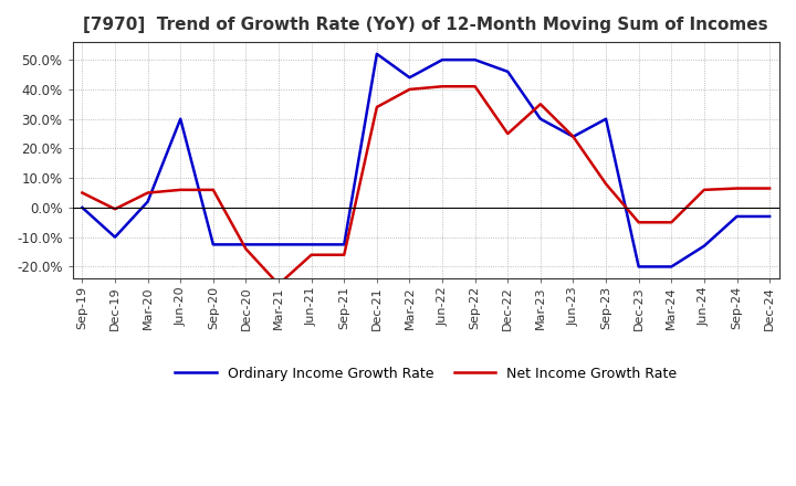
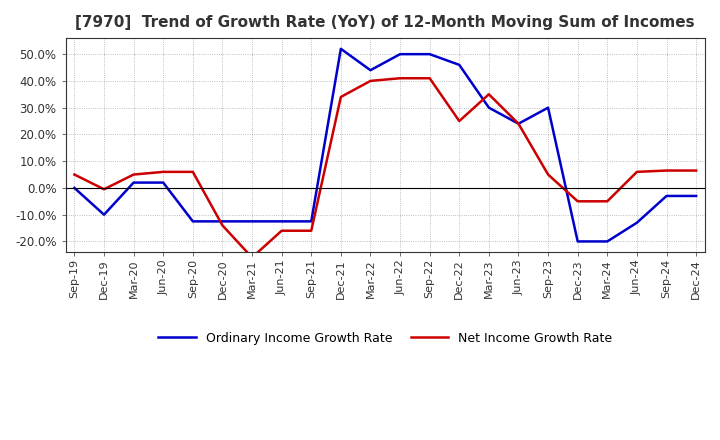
Ordinary Income Growth Rate/Jun-20: 30.0% -> 2.0%
Net Income Growth Rate/Sep-23: 8.0% -> 5.0%
